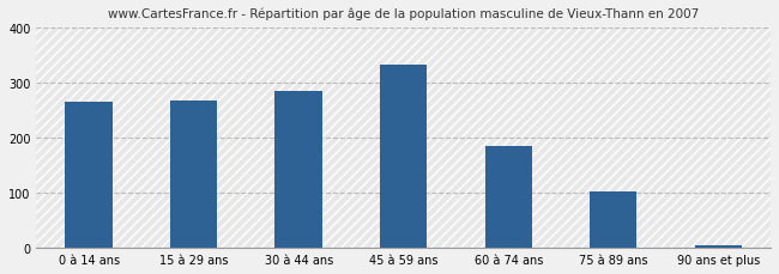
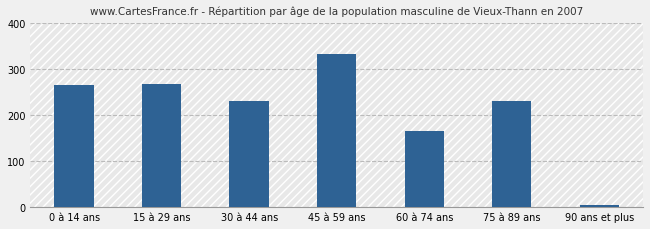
30 à 44 ans: 284 -> 230
60 à 74 ans: 184 -> 165
75 à 89 ans: 103 -> 230
